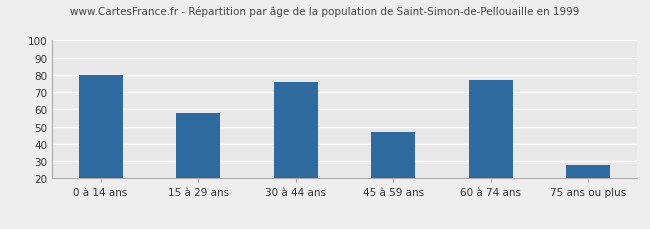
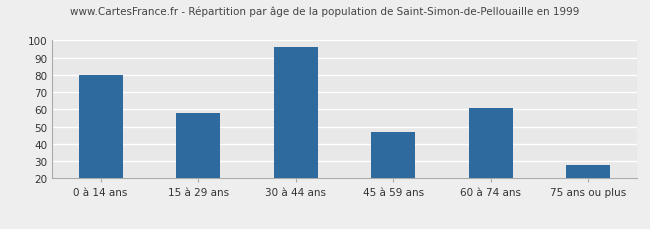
30 à 44 ans: 76 -> 96
60 à 74 ans: 77 -> 61
